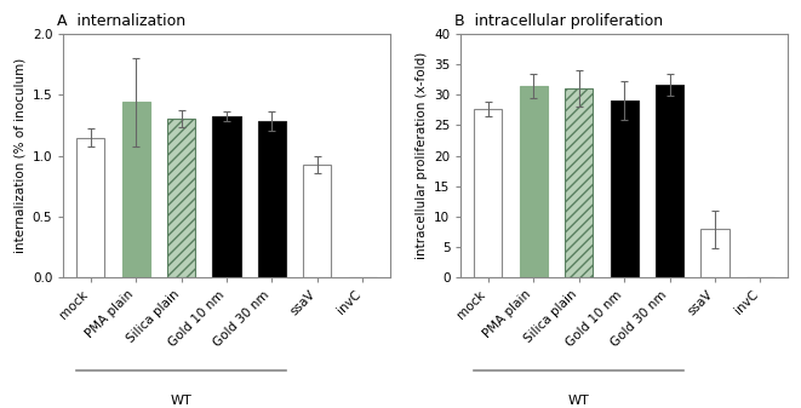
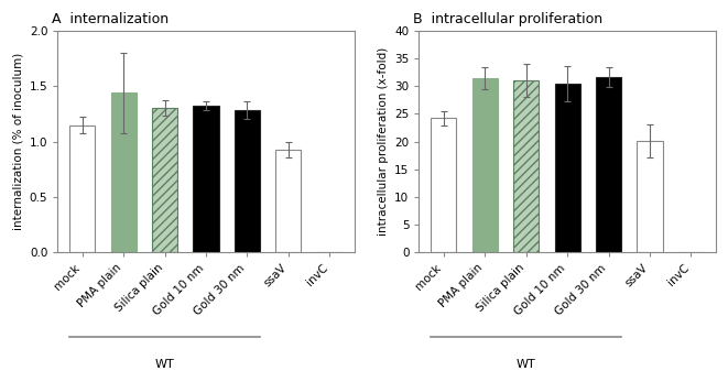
B intracellular proliferation/mock: 27.7 -> 24.2
B intracellular proliferation/Gold 10 nm: 29.0 -> 30.4
B intracellular proliferation/ssaV: 7.9 -> 20.2
